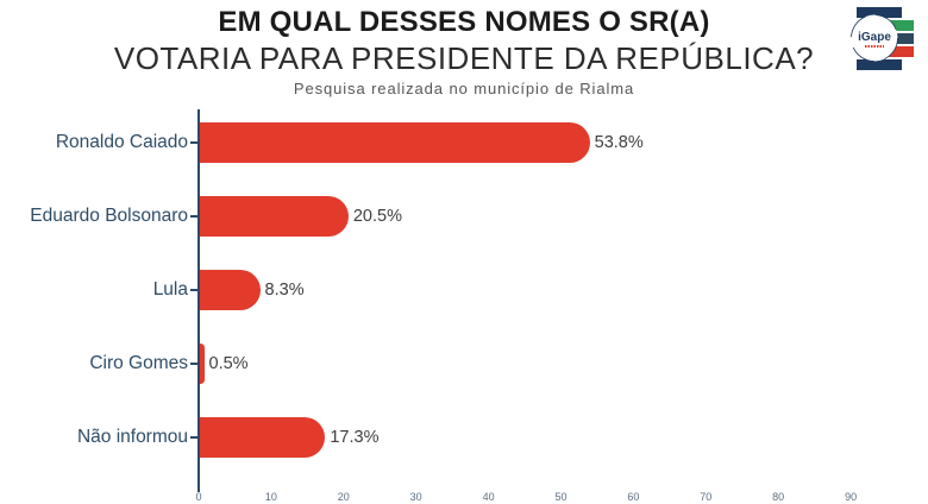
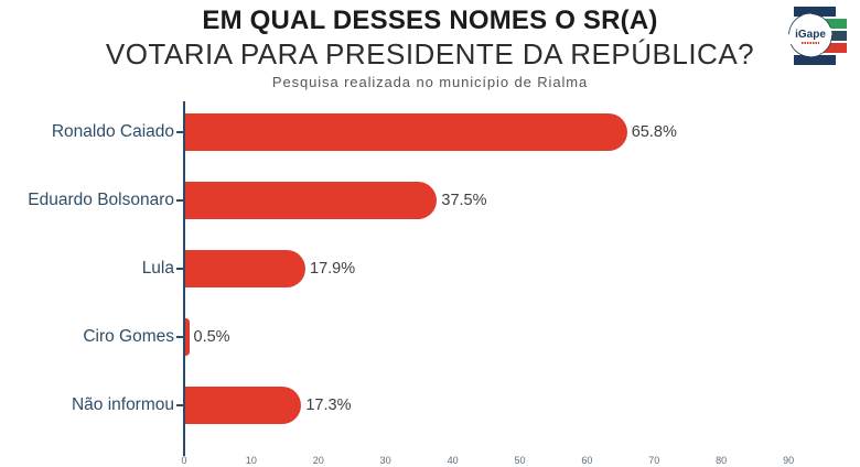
Ronaldo Caiado: 53.8% -> 65.8%
Eduardo Bolsonaro: 20.5% -> 37.5%
Lula: 8.3% -> 17.9%
